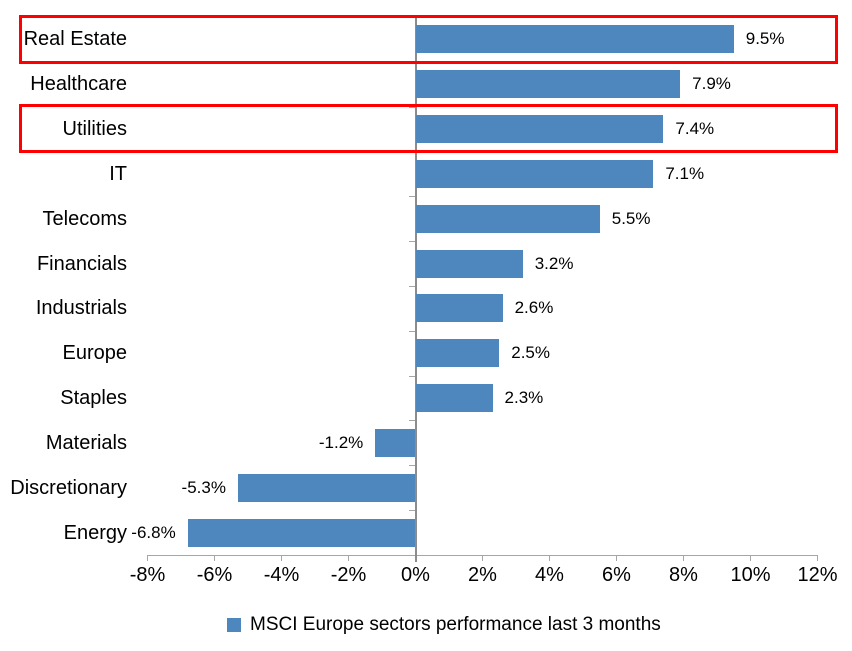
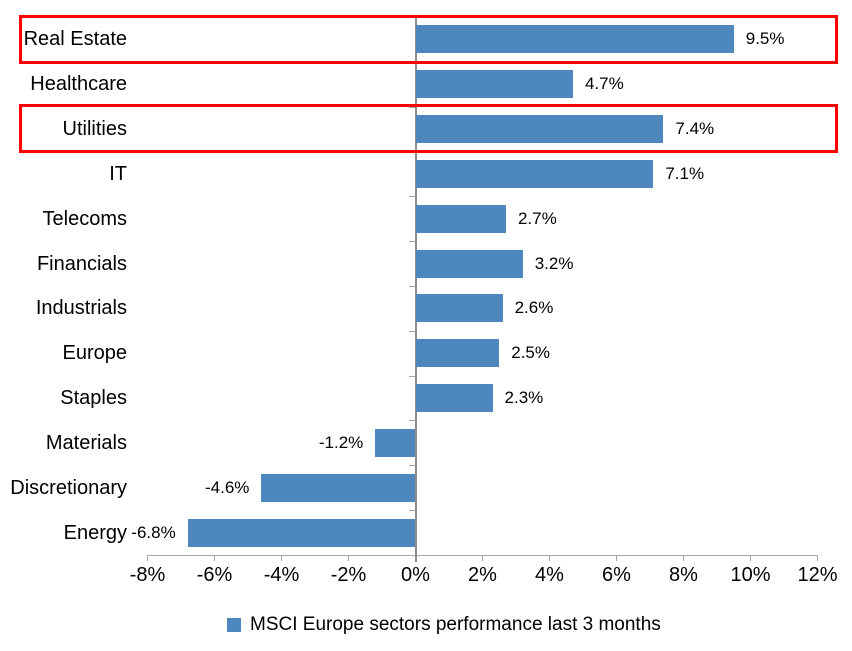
Healthcare: 7.9% -> 4.7%
Telecoms: 5.5% -> 2.7%
Discretionary: -5.3% -> -4.6%
